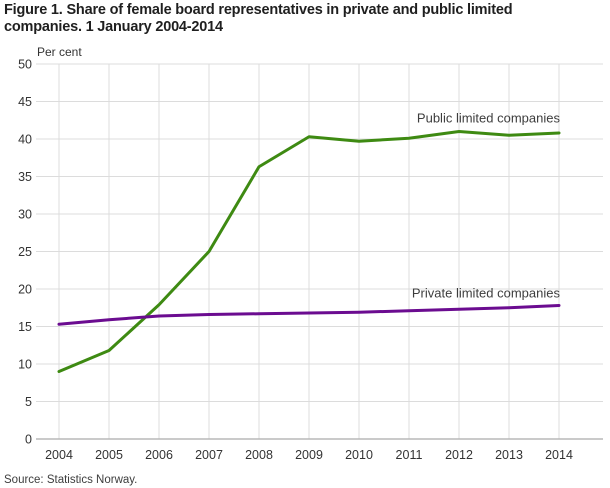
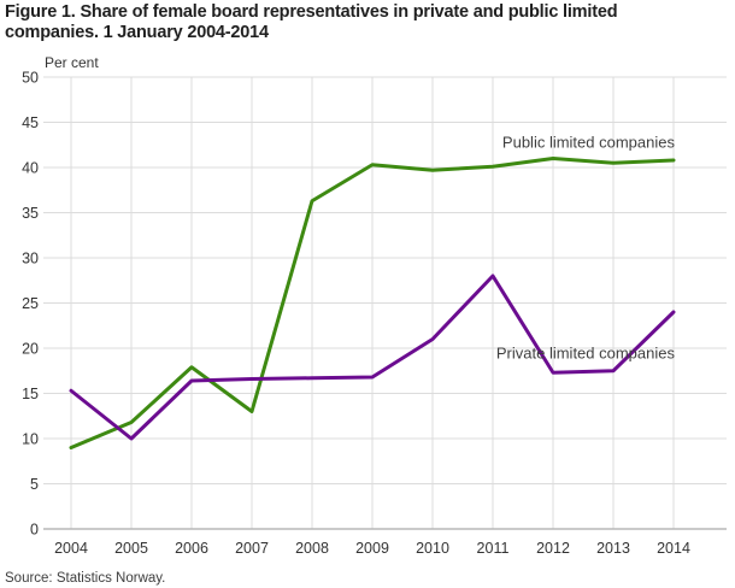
Private limited companies/2005: 16 -> 10
Public limited companies/2007: 25 -> 13
Private limited companies/2010: 17 -> 21
Private limited companies/2011: 17 -> 28
Private limited companies/2014: 18 -> 24
